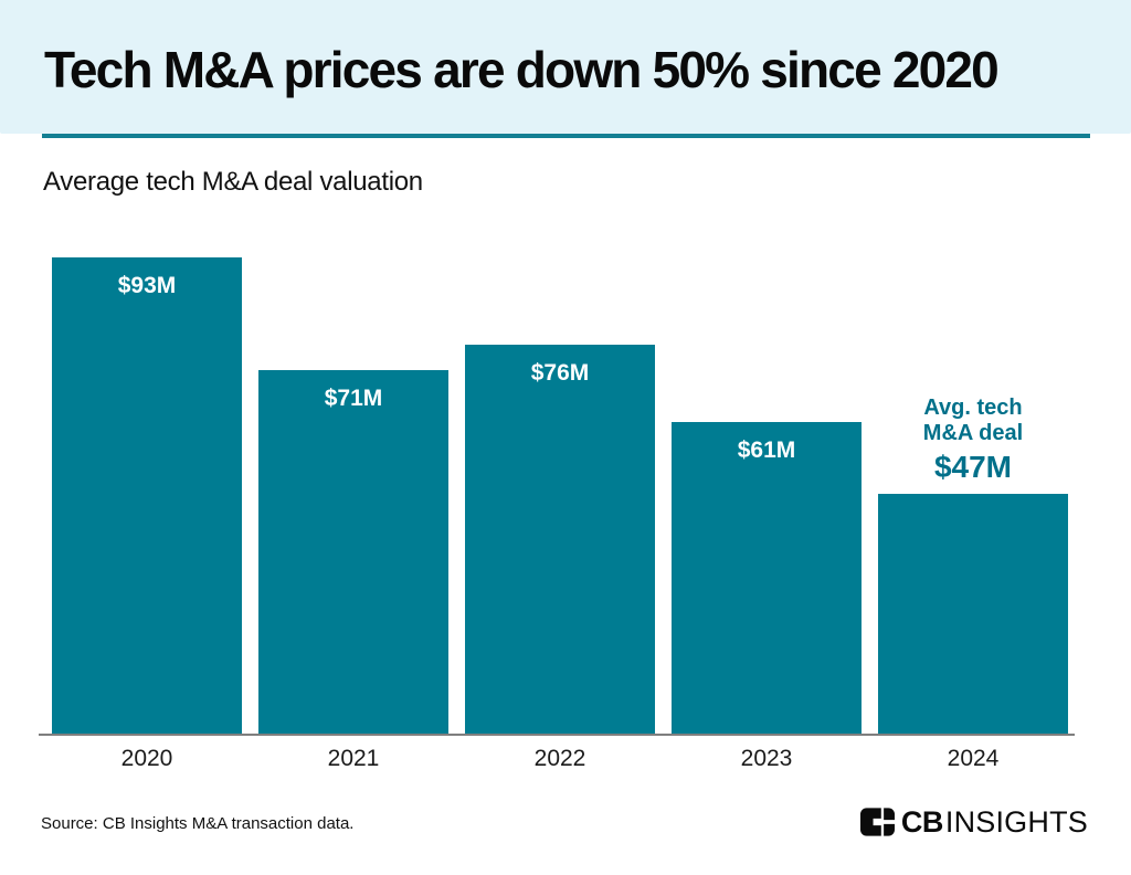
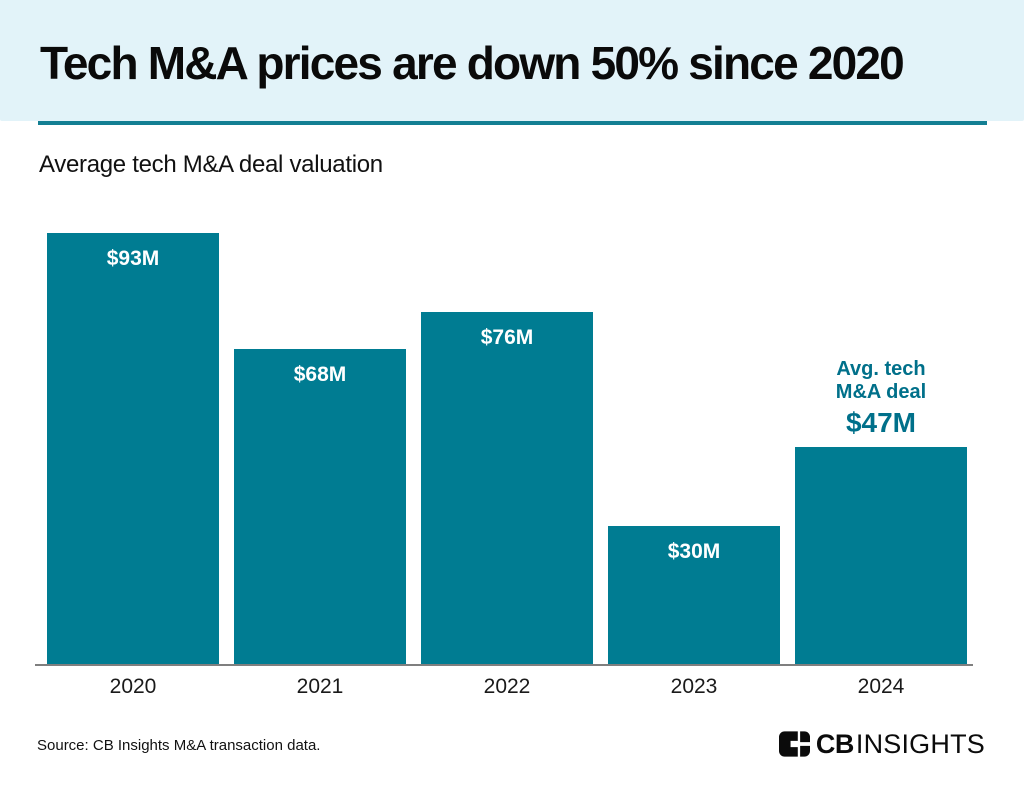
2021: $71M -> $68M
2023: $61M -> $30M
